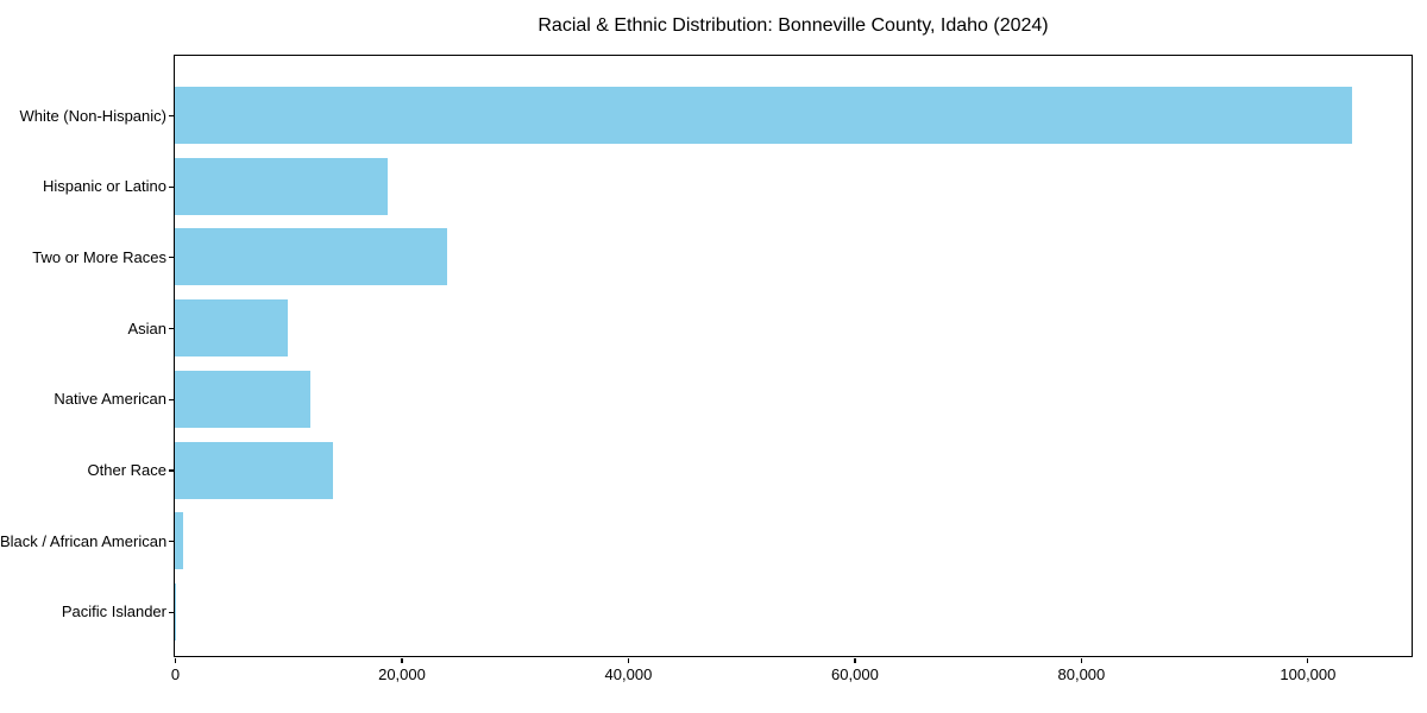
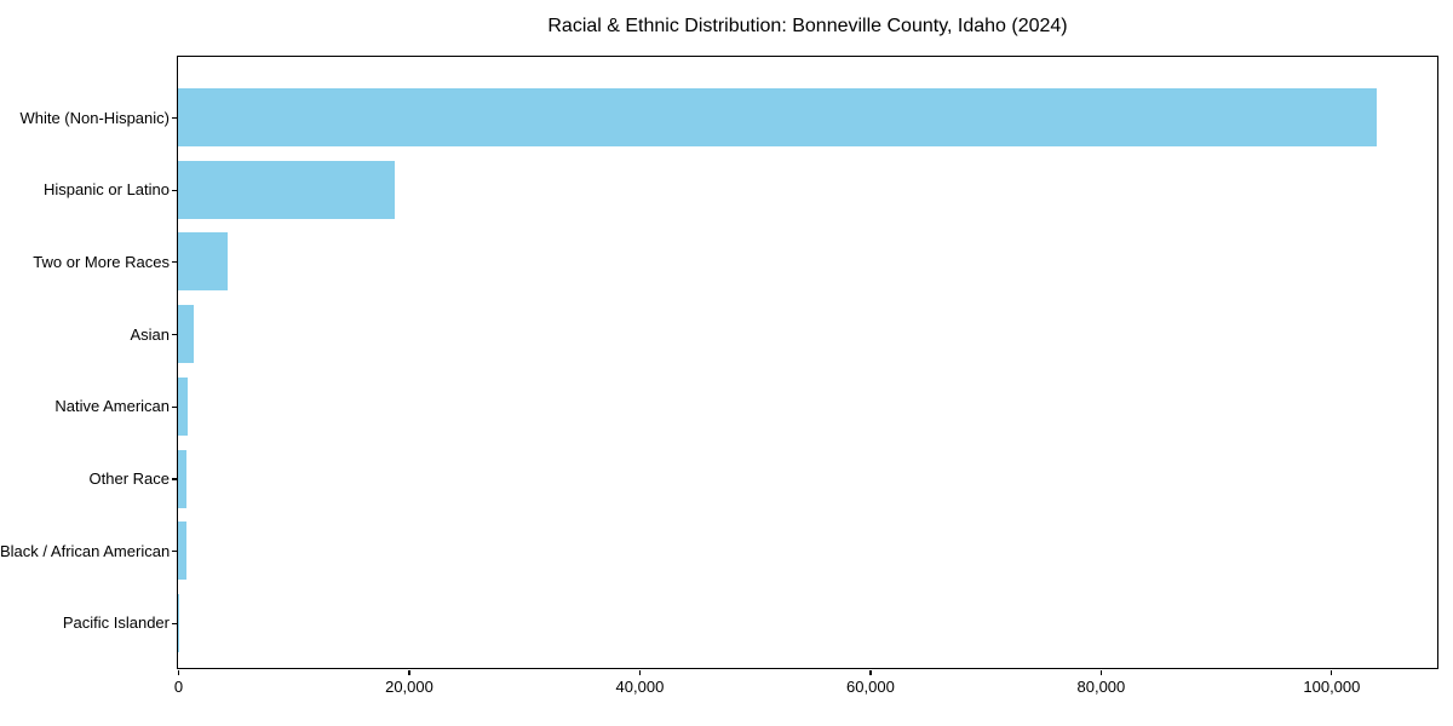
Two or More Races: 24000 -> 4000
Asian: 10000 -> 1000
Native American: 12000 -> 1000
Other Race: 14000 -> 1000
